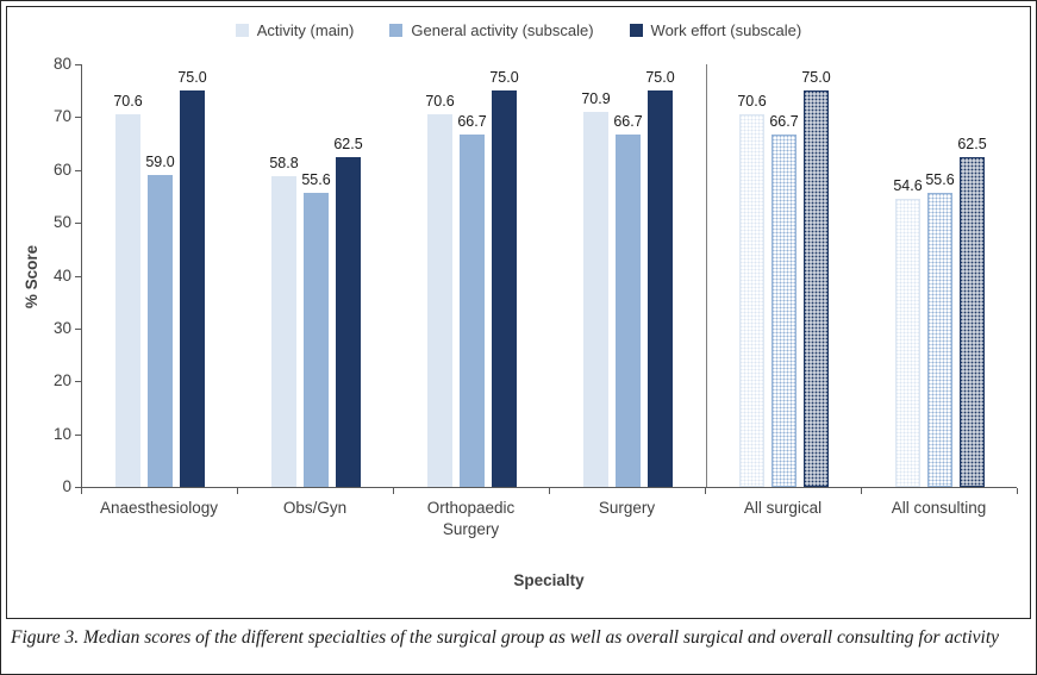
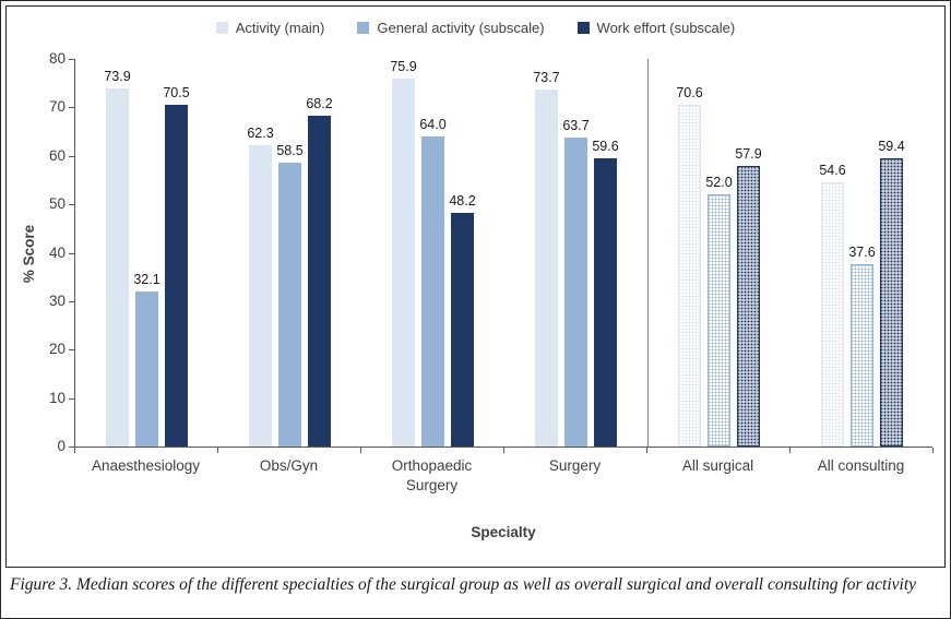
Activity (main)/Anaesthesiology: 70.6 -> 73.9
General activity (subscale)/Anaesthesiology: 59.0 -> 32.1
Work effort (subscale)/Anaesthesiology: 75.0 -> 70.5
Activity (main)/Obs/Gyn: 58.8 -> 62.3
General activity (subscale)/Obs/Gyn: 55.6 -> 58.5
Work effort (subscale)/Obs/Gyn: 62.5 -> 68.2
Activity (main)/Orthopaedic Surgery: 70.6 -> 75.9
General activity (subscale)/Orthopaedic Surgery: 66.7 -> 64.0
Work effort (subscale)/Orthopaedic Surgery: 75.0 -> 48.2
Activity (main)/Surgery: 70.9 -> 73.7
General activity (subscale)/Surgery: 66.7 -> 63.7
Work effort (subscale)/Surgery: 75.0 -> 59.6
General activity (subscale)/All surgical: 66.7 -> 52.0
Work effort (subscale)/All surgical: 75.0 -> 57.9
General activity (subscale)/All consulting: 55.6 -> 37.6
Work effort (subscale)/All consulting: 62.5 -> 59.4
